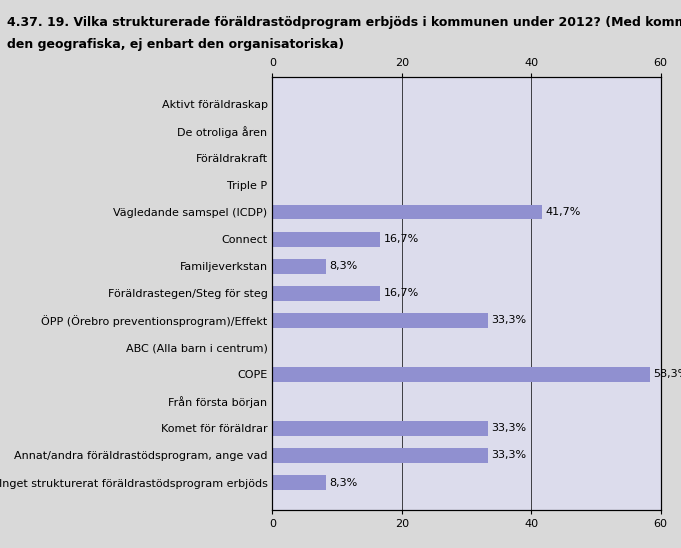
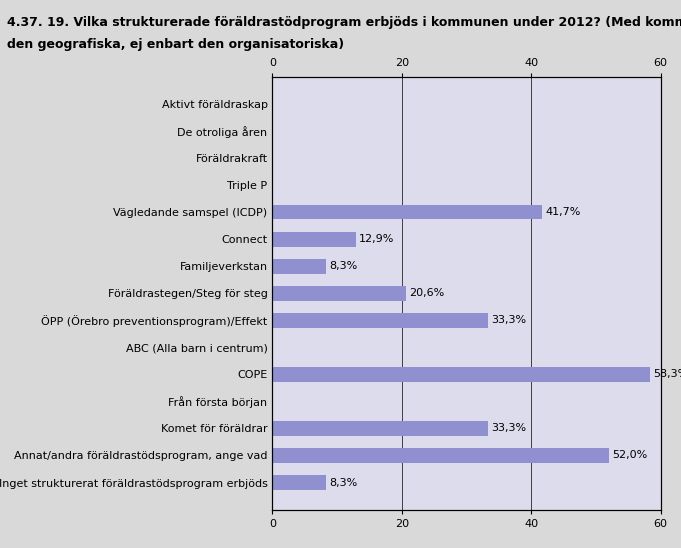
Connect: 16,7% -> 12,9%
Föräldrastegen/Steg för steg: 16,7% -> 20,6%
Annat/andra föräldrastödsprogram, ange vad: 33,3% -> 52,0%
